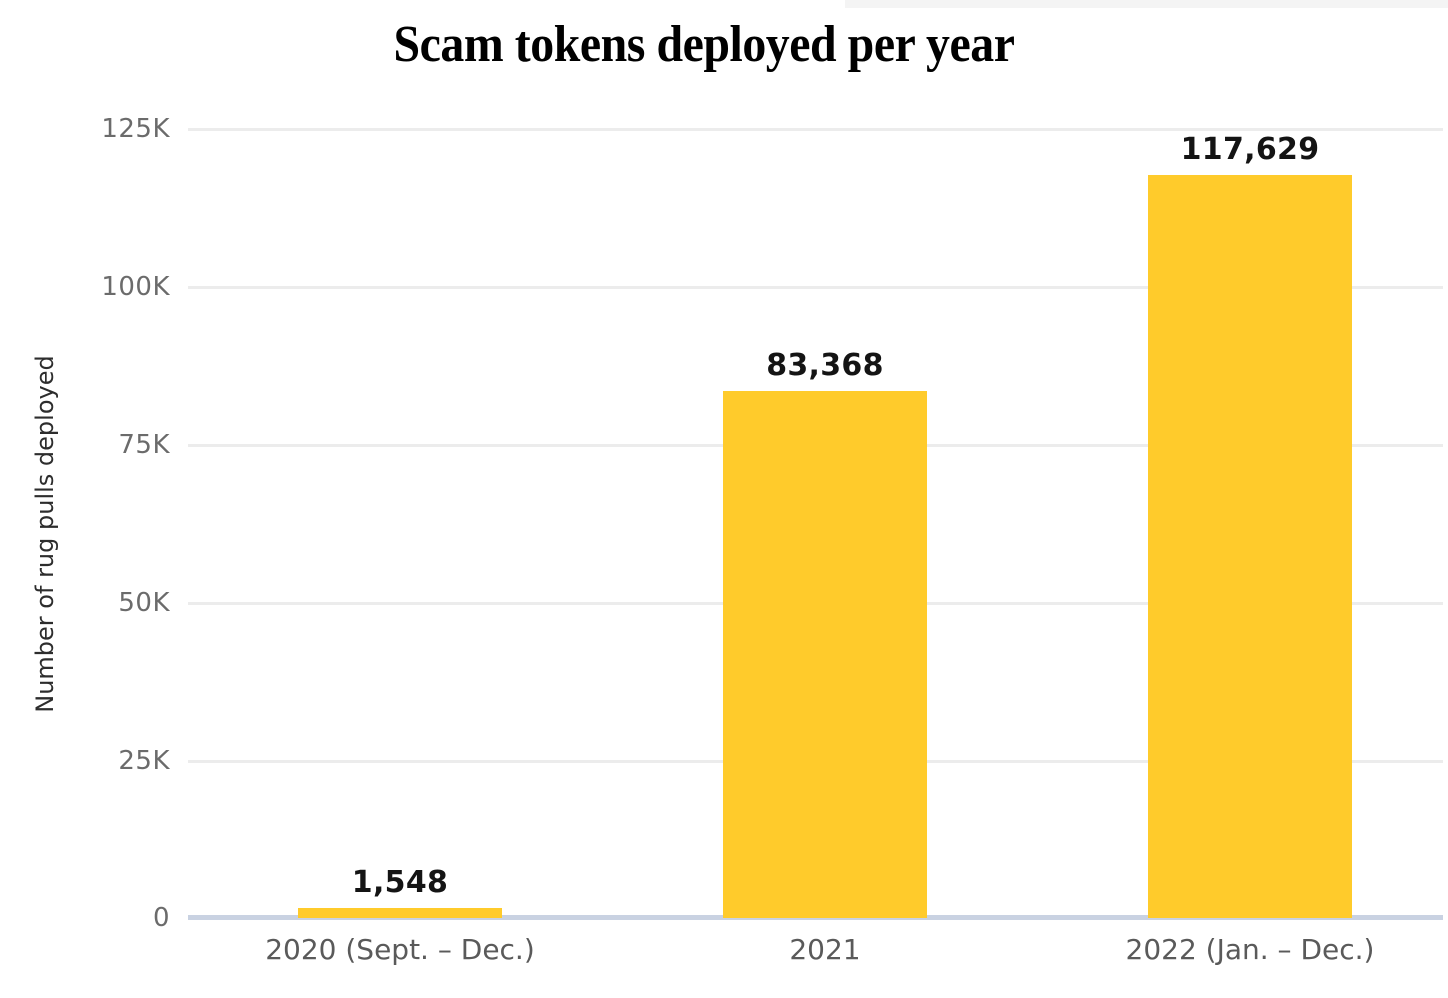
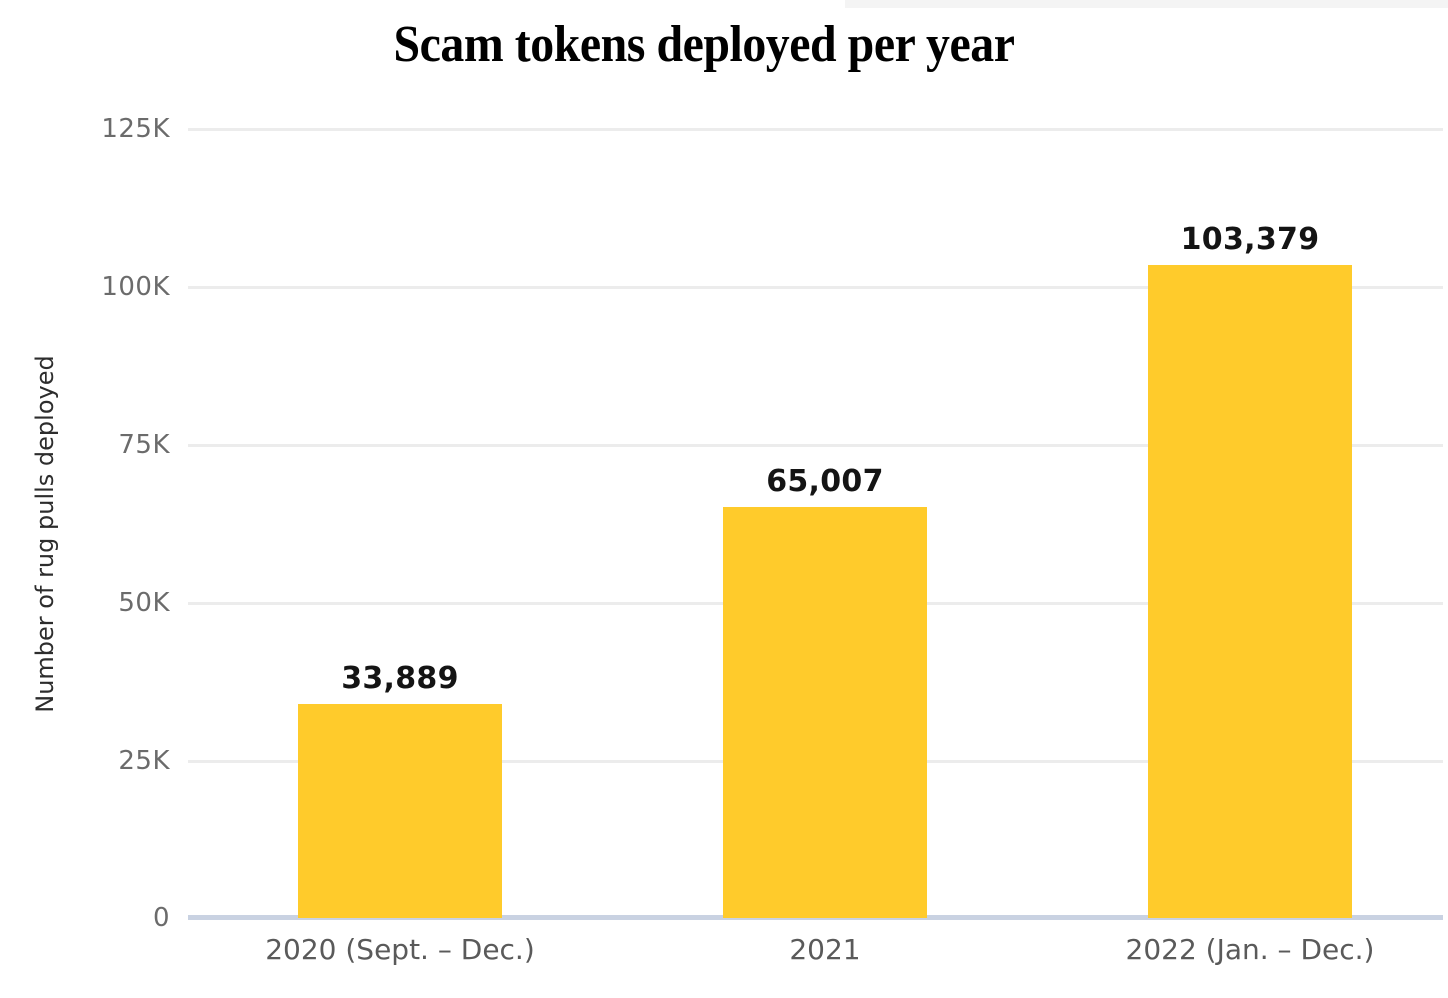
2020 (Sept. – Dec.): 1,548 -> 33,889
2021: 83,368 -> 65,007
2022 (Jan. – Dec.): 117,629 -> 103,379
